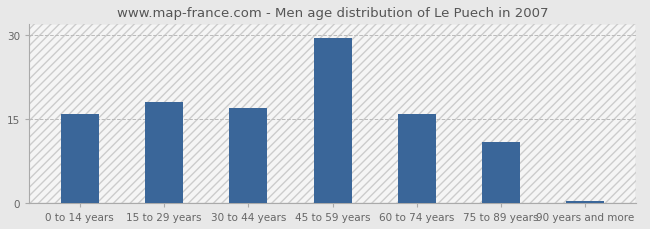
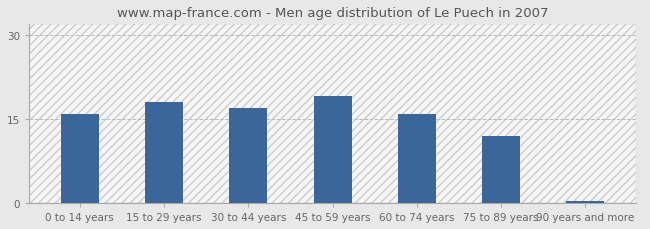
45 to 59 years: 29.5 -> 19.2
75 to 89 years: 11.0 -> 12.0
